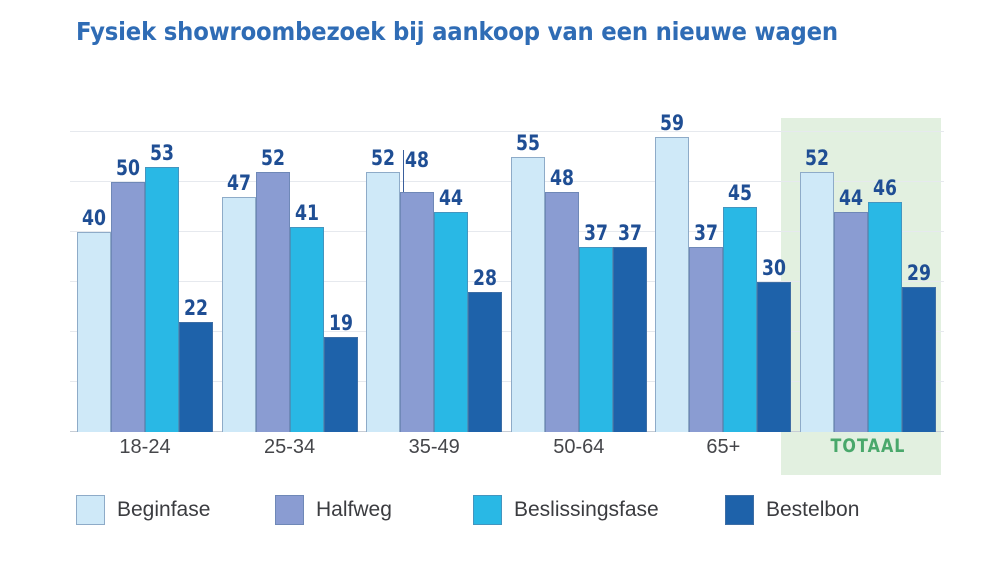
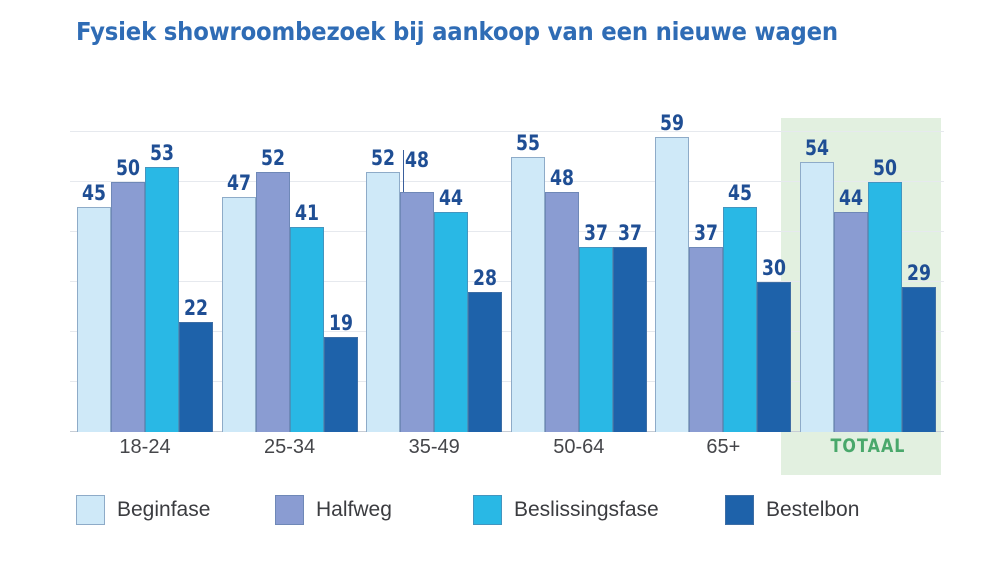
Beginfase/18-24: 40 -> 45
Beginfase/TOTAAL: 52 -> 54
Beslissingsfase/TOTAAL: 46 -> 50
